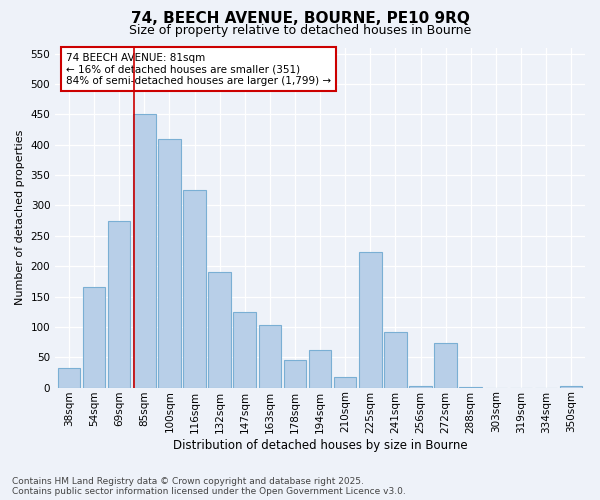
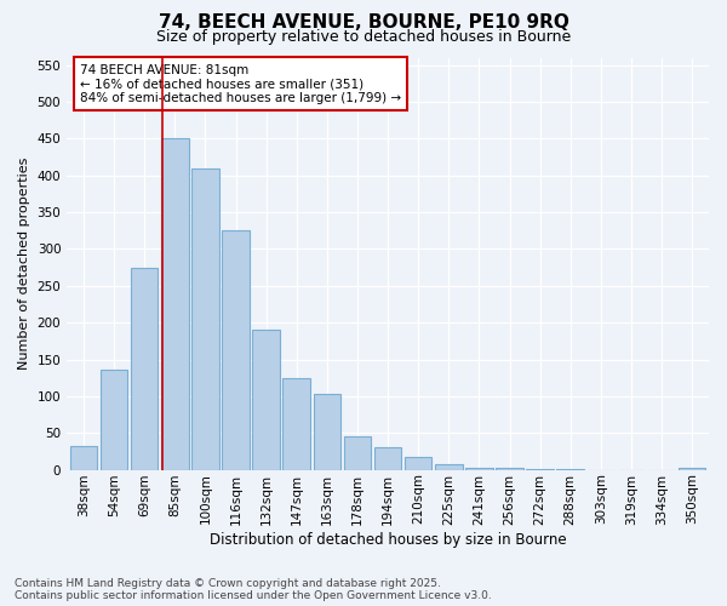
54sqm: 166 -> 136
194sqm: 62 -> 30
225sqm: 224 -> 7
241sqm: 92 -> 2
272sqm: 74 -> 1
